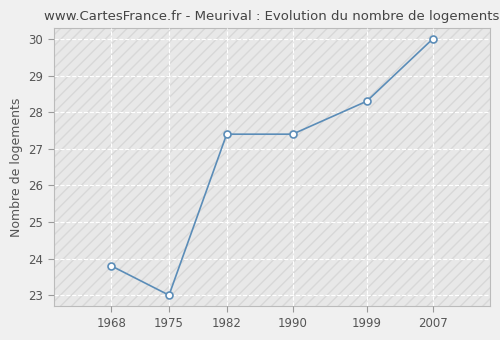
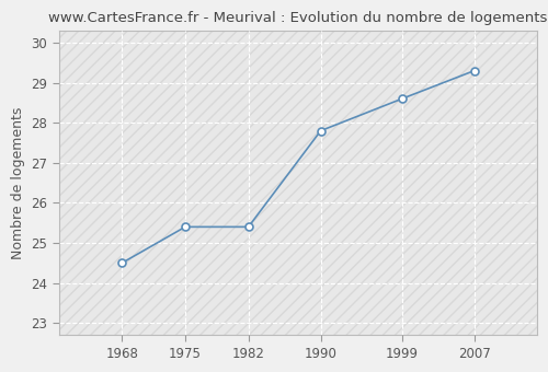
1968: 23.8 -> 24.5
1975: 23.0 -> 25.4
1982: 27.4 -> 25.4
1990: 27.4 -> 27.8
1999: 28.3 -> 28.6
2007: 30.0 -> 29.3
